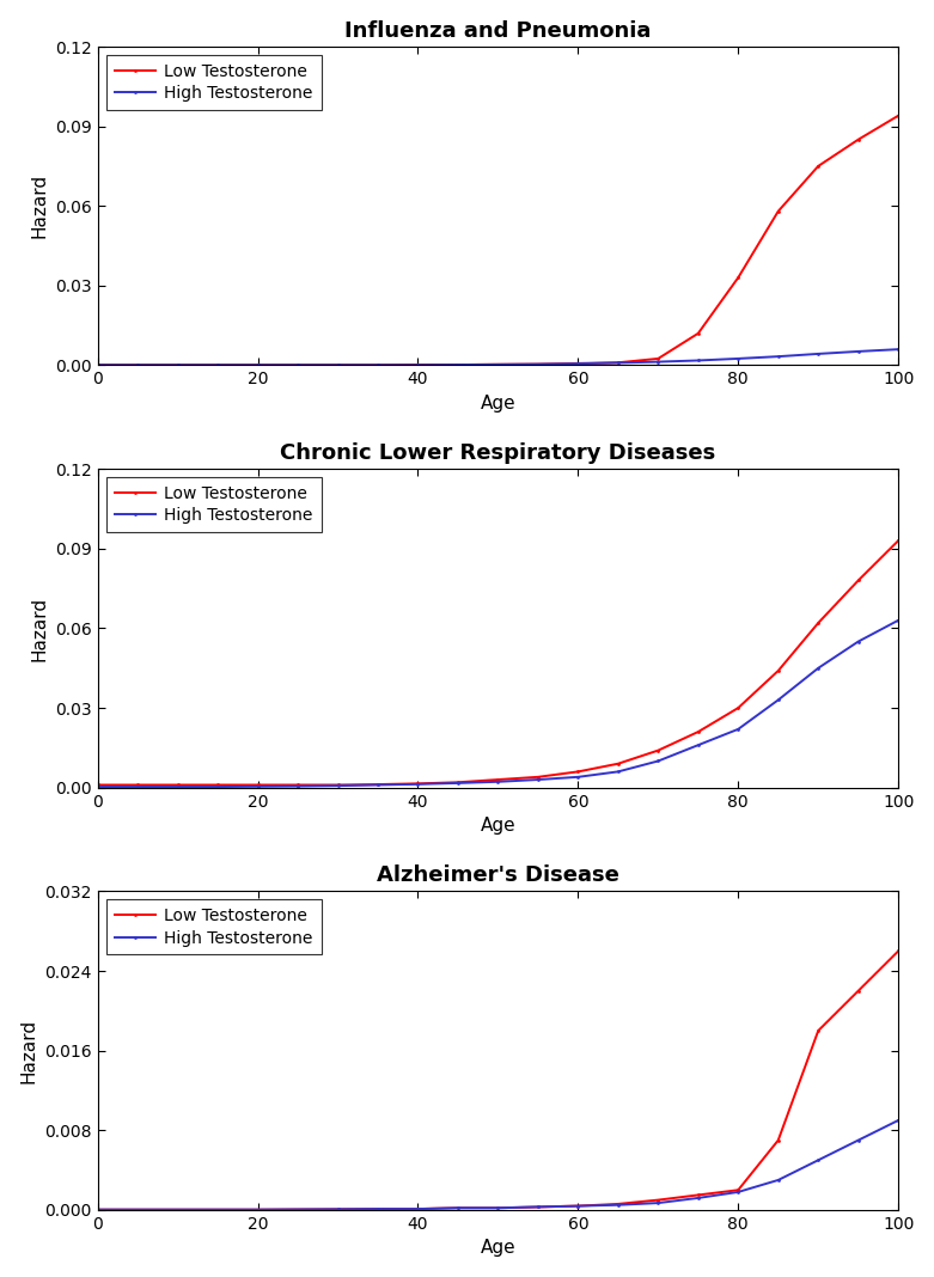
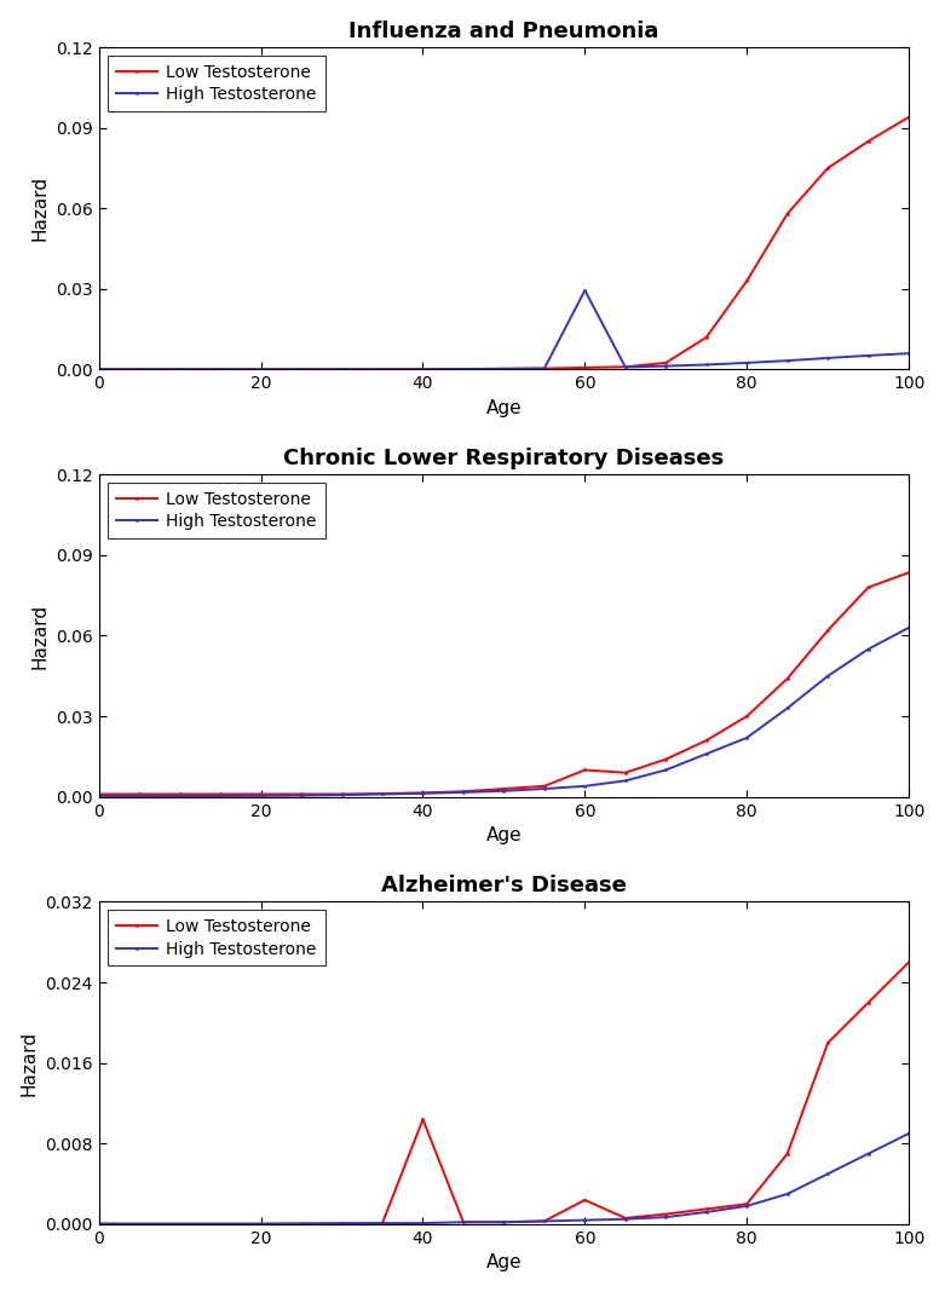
Influenza and Pneumonia/High Testosterone/60: 0.0006 -> 0.0295
Chronic Lower Respiratory Diseases/Low Testosterone/60: 0.0060 -> 0.0100
Chronic Lower Respiratory Diseases/Low Testosterone/100: 0.0930 -> 0.0835
Alzheimer's Disease/Low Testosterone/40: 0.0001 -> 0.0104
Alzheimer's Disease/Low Testosterone/60: 0.0004 -> 0.0024
